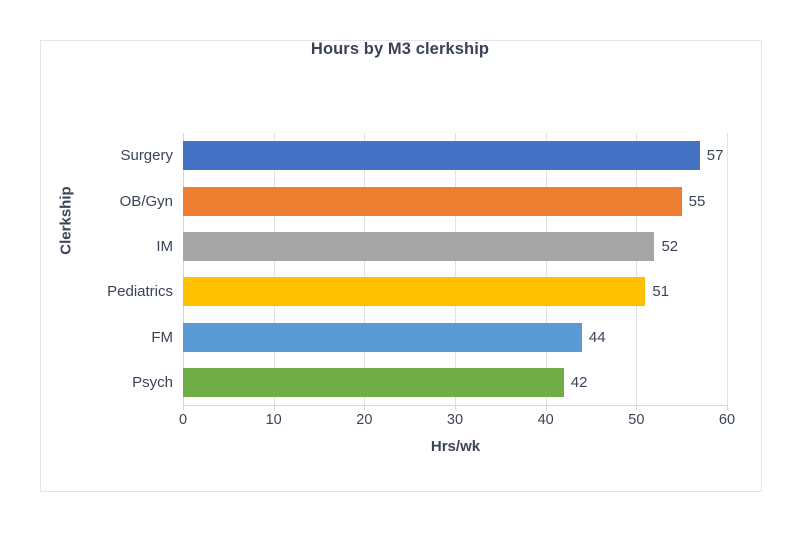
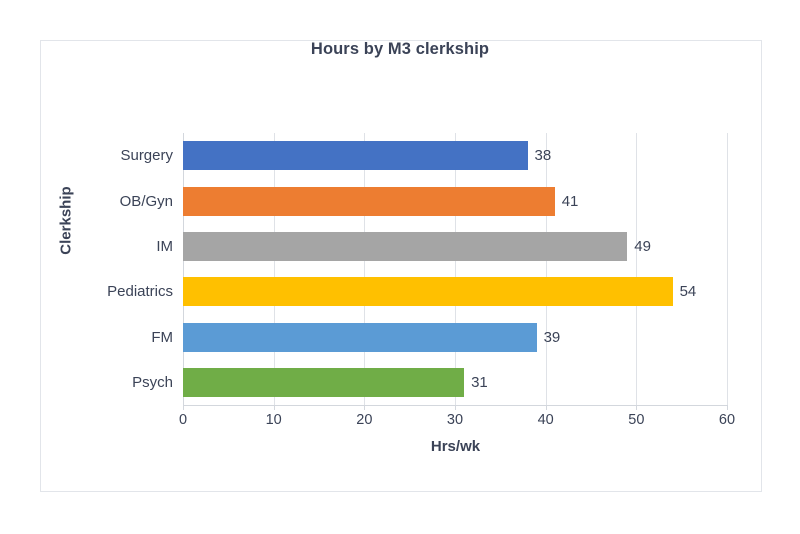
Surgery: 57 -> 38
OB/Gyn: 55 -> 41
IM: 52 -> 49
Pediatrics: 51 -> 54
FM: 44 -> 39
Psych: 42 -> 31
